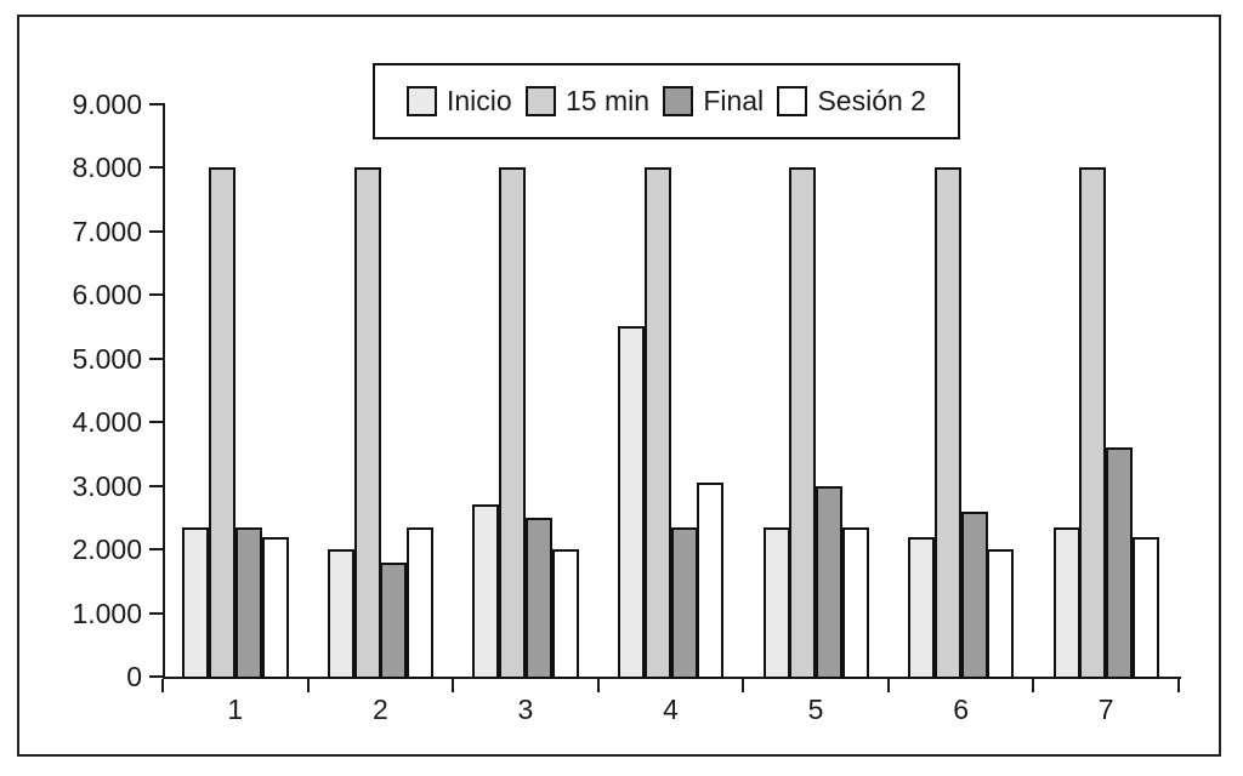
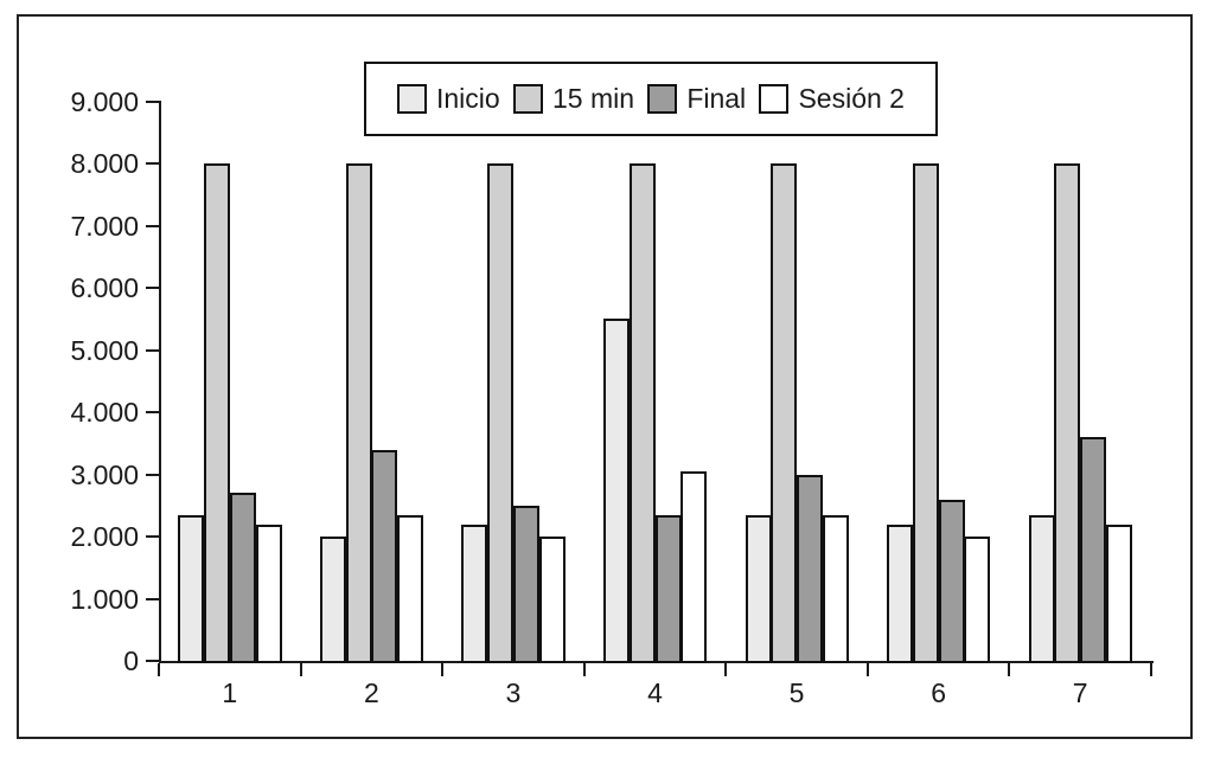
Final/1: 2400 -> 2700
Final/2: 1800 -> 3400
Inicio/3: 2700 -> 2200
